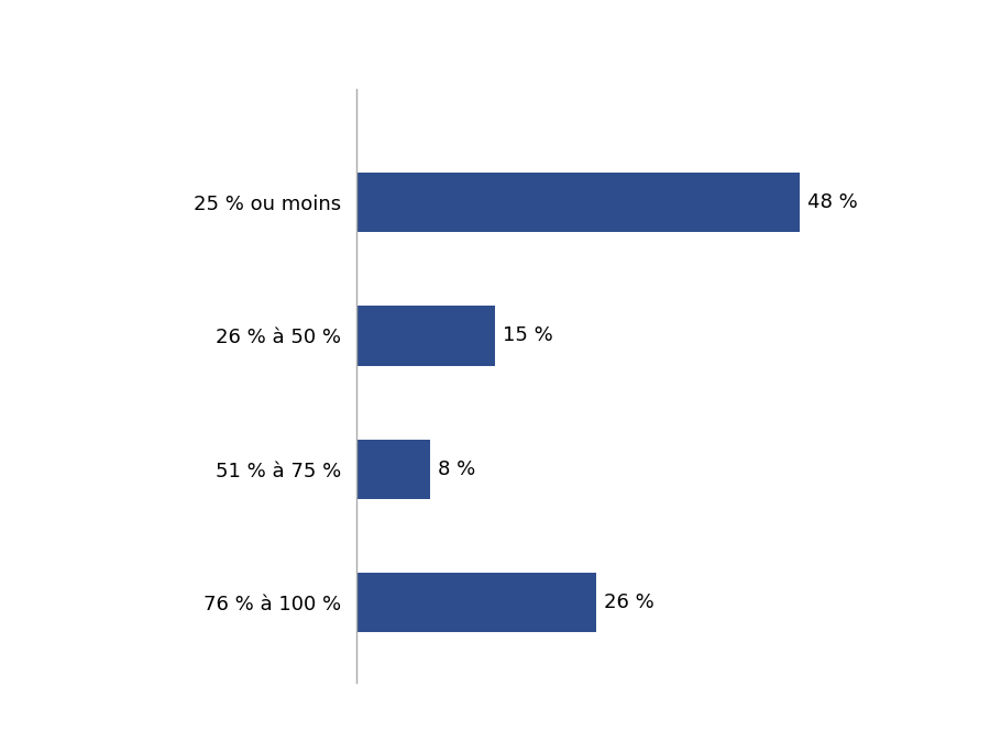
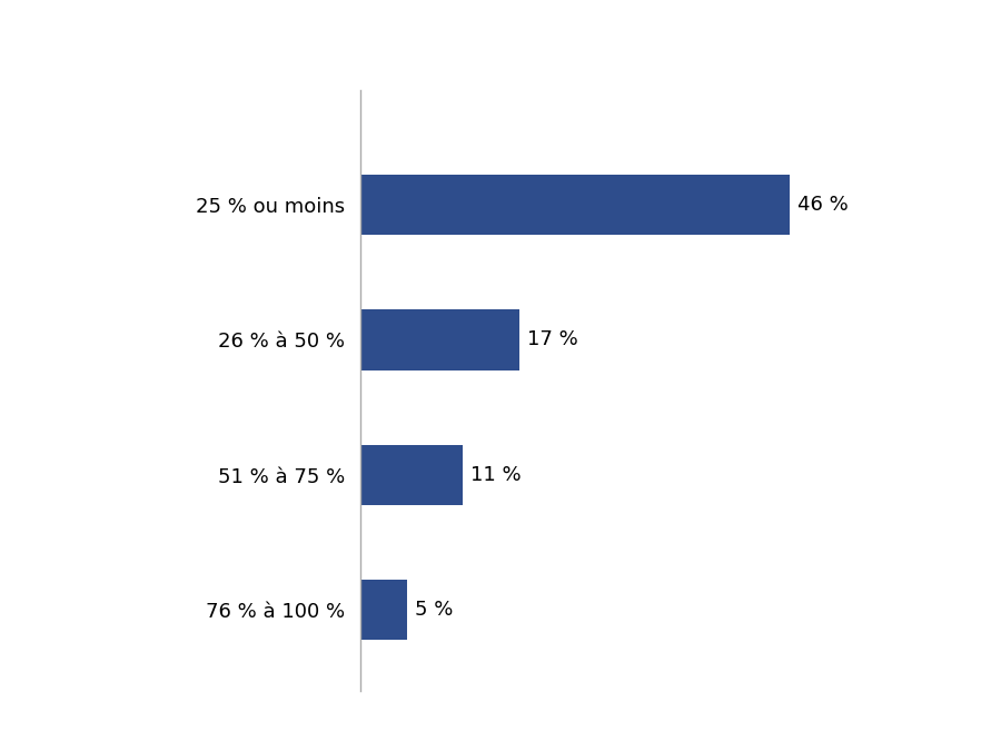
25 % ou moins: 48 -> 46
26 % à 50 %: 15 -> 17
51 % à 75 %: 8 -> 11
76 % à 100 %: 26 -> 5
